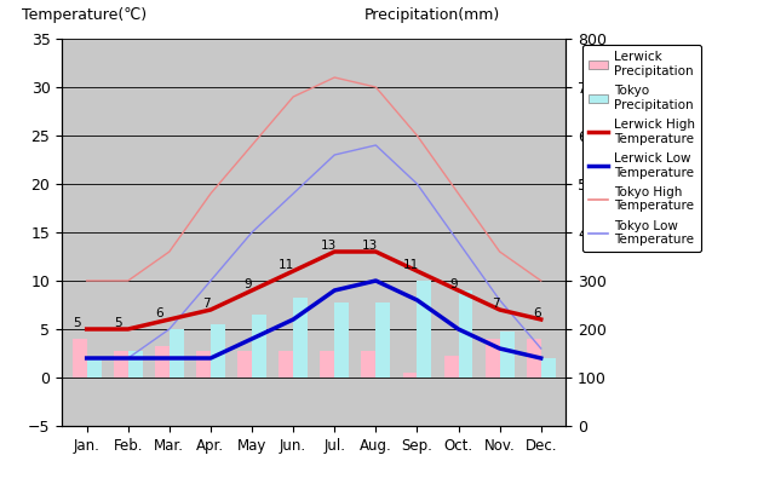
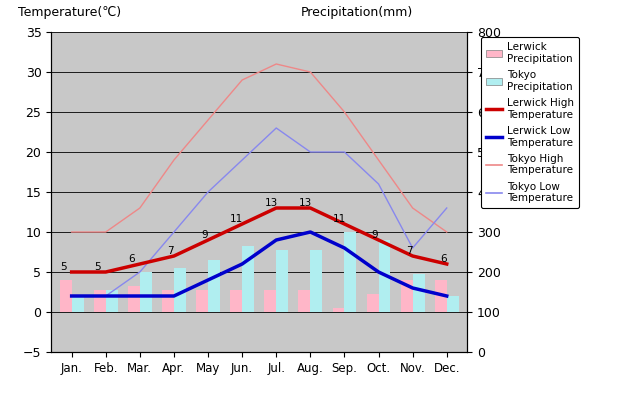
Tokyo Low Temperature/Aug.: 24 -> 20
Tokyo Low Temperature/Oct.: 14 -> 16
Tokyo Low Temperature/Dec.: 3 -> 13
